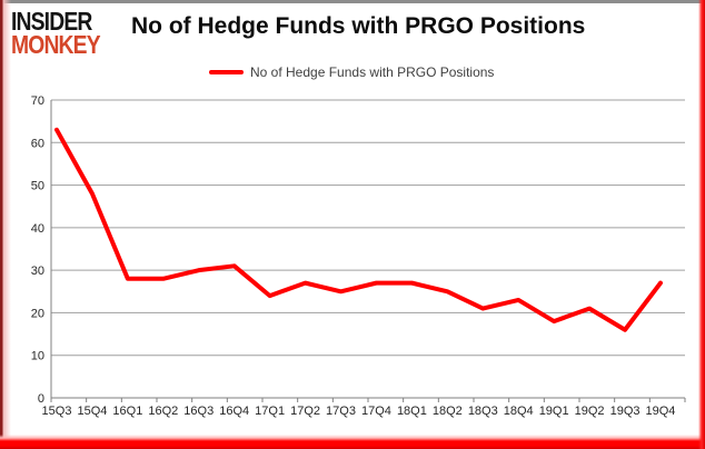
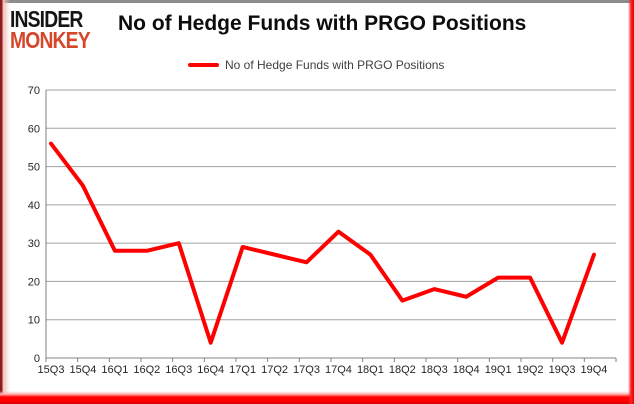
15Q3: 63 -> 56
15Q4: 48 -> 45
16Q4: 31 -> 4
17Q1: 24 -> 29
17Q4: 27 -> 33
18Q2: 25 -> 15
18Q3: 21 -> 18
18Q4: 23 -> 16
19Q1: 18 -> 21
19Q3: 16 -> 4
